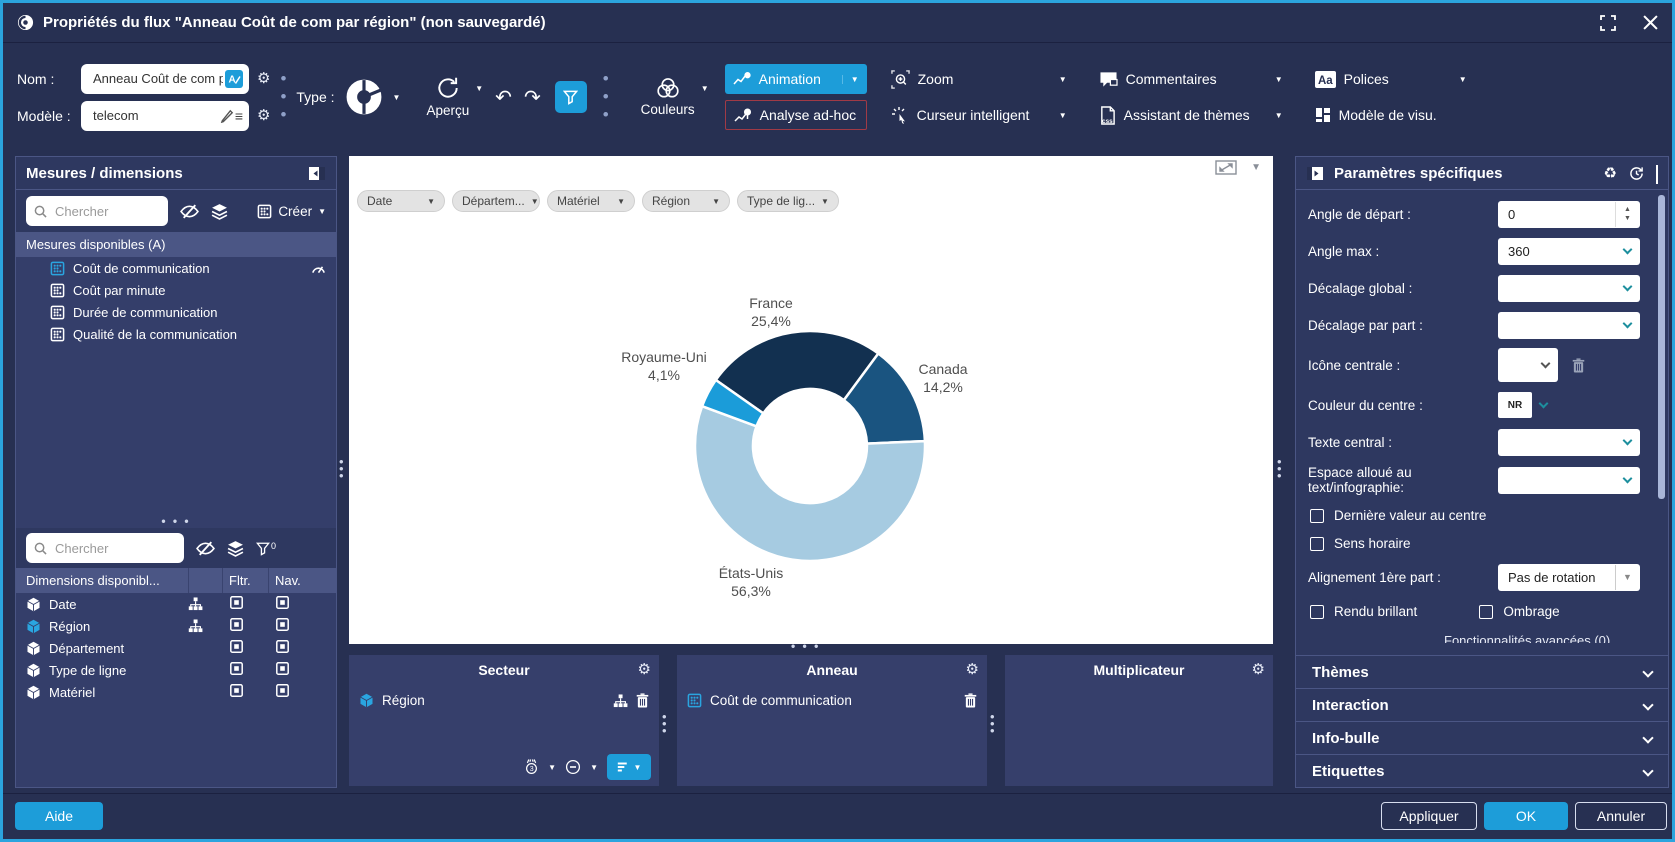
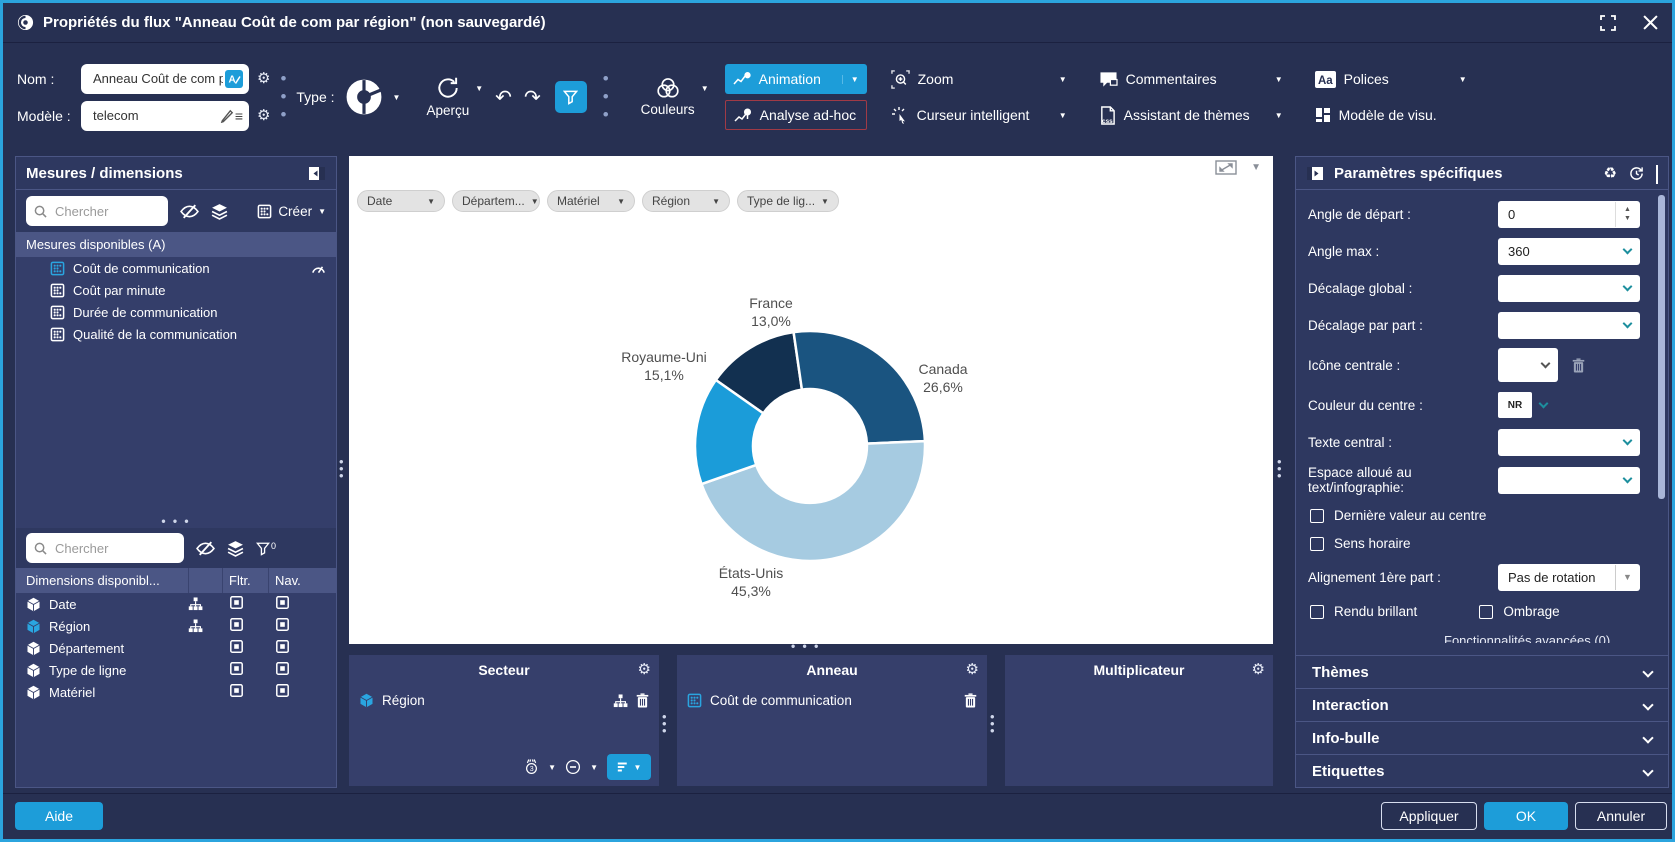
France: 25,4% -> 13,0%
Canada: 14,2% -> 26,6%
États-Unis: 56,3% -> 45,3%
Royaume-Uni: 4,1% -> 15,1%
